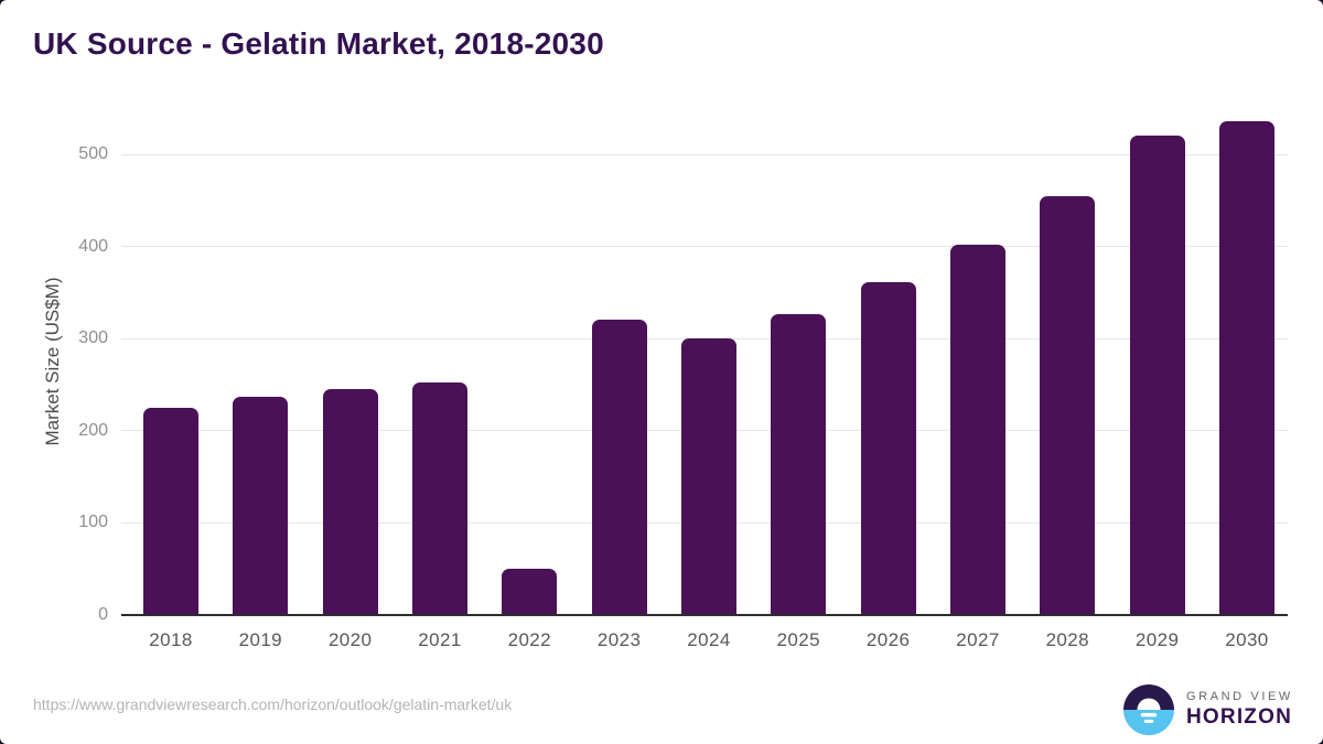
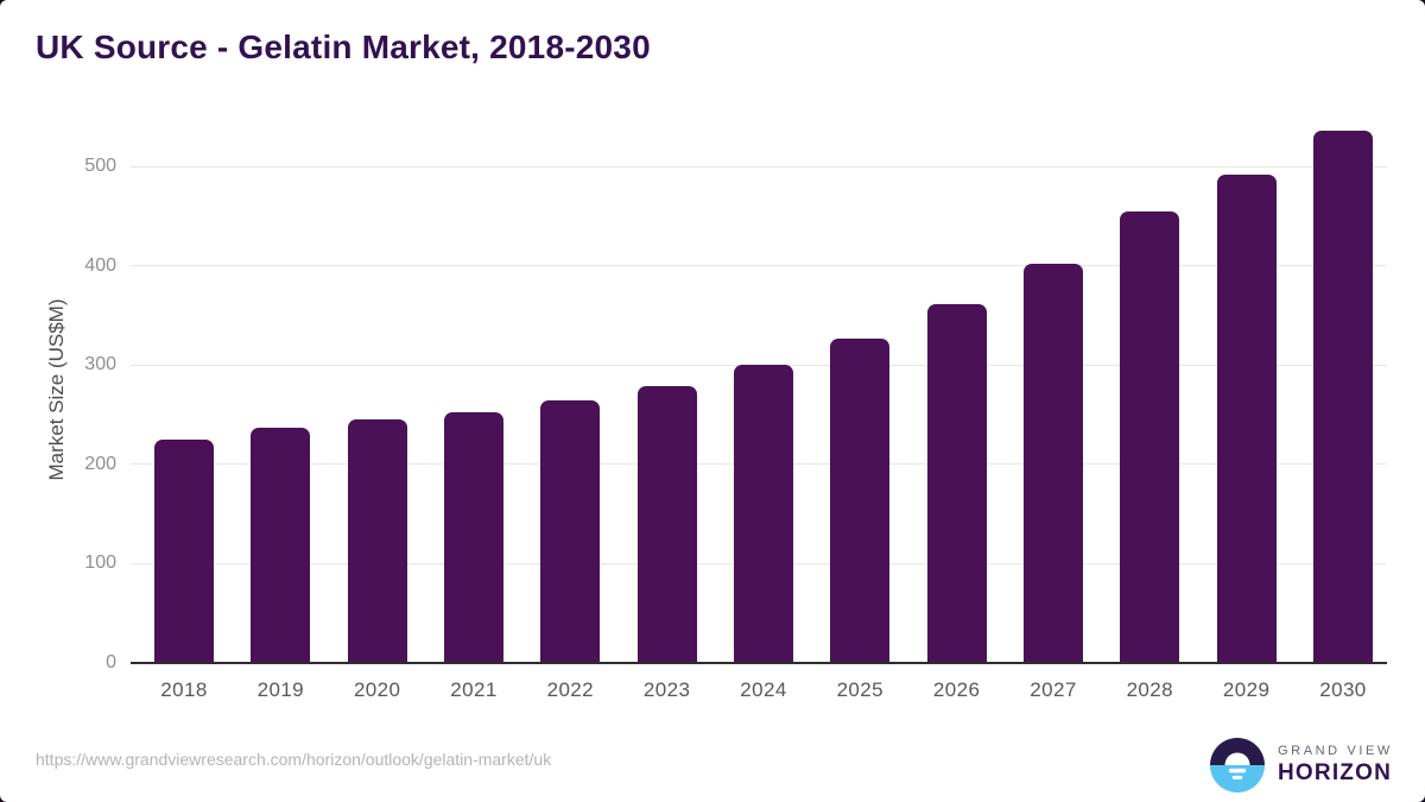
2022: 50 -> 260
2023: 320 -> 280
2029: 520 -> 490
